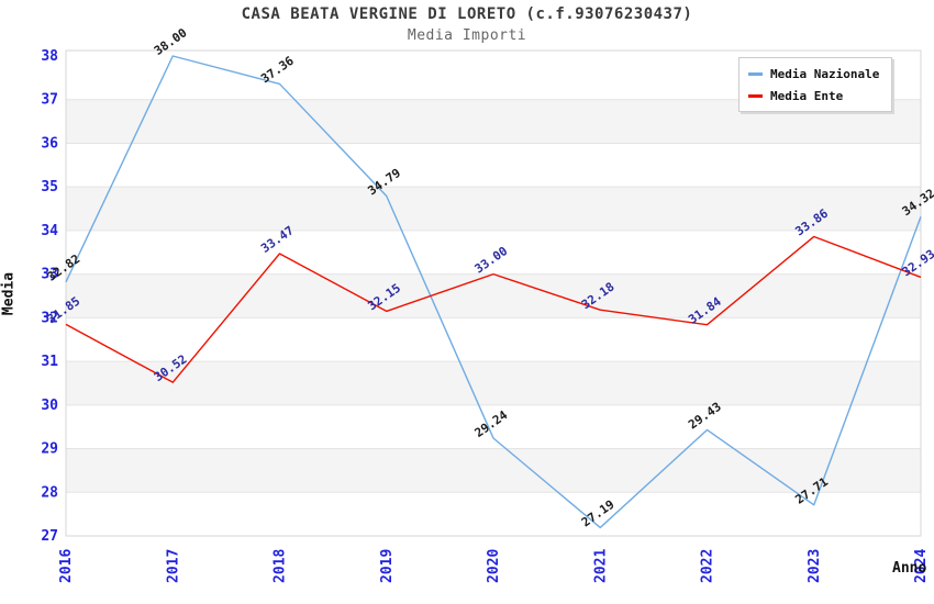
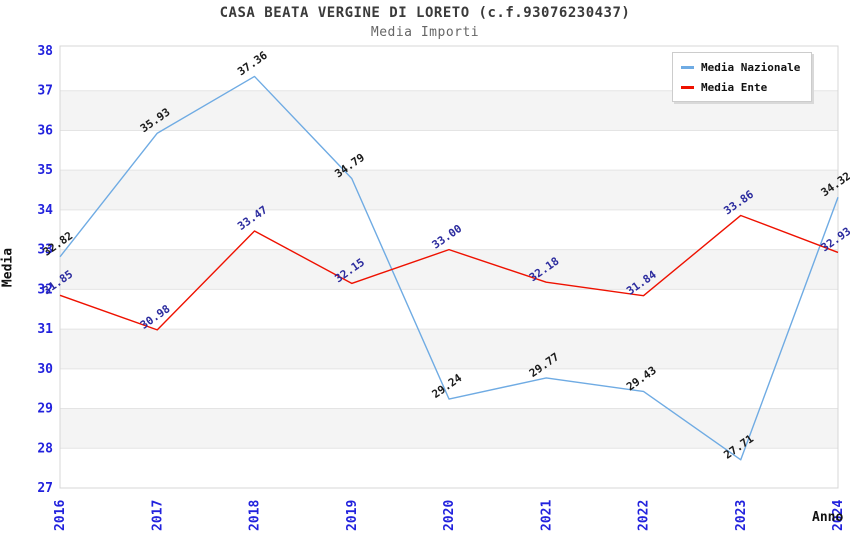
Media Nazionale/2017: 38.00 -> 35.93
Media Ente/2017: 30.52 -> 30.98
Media Nazionale/2021: 27.19 -> 29.77
